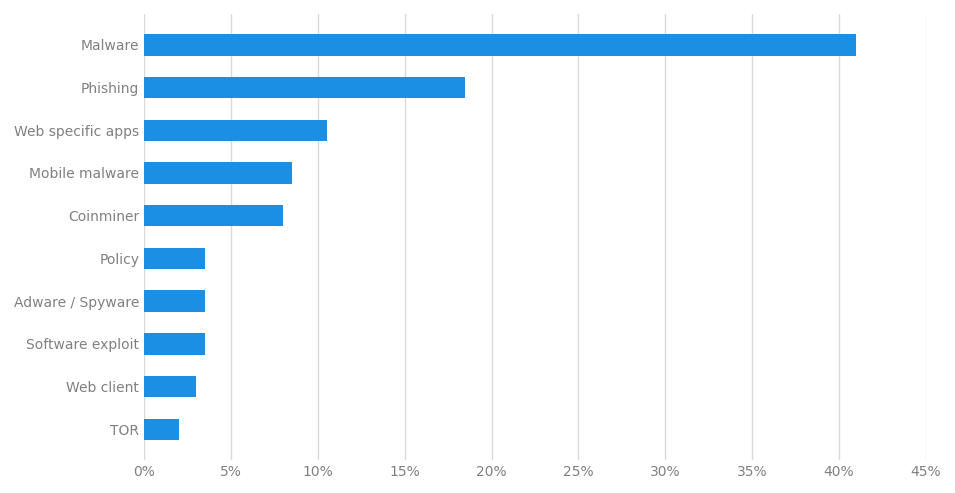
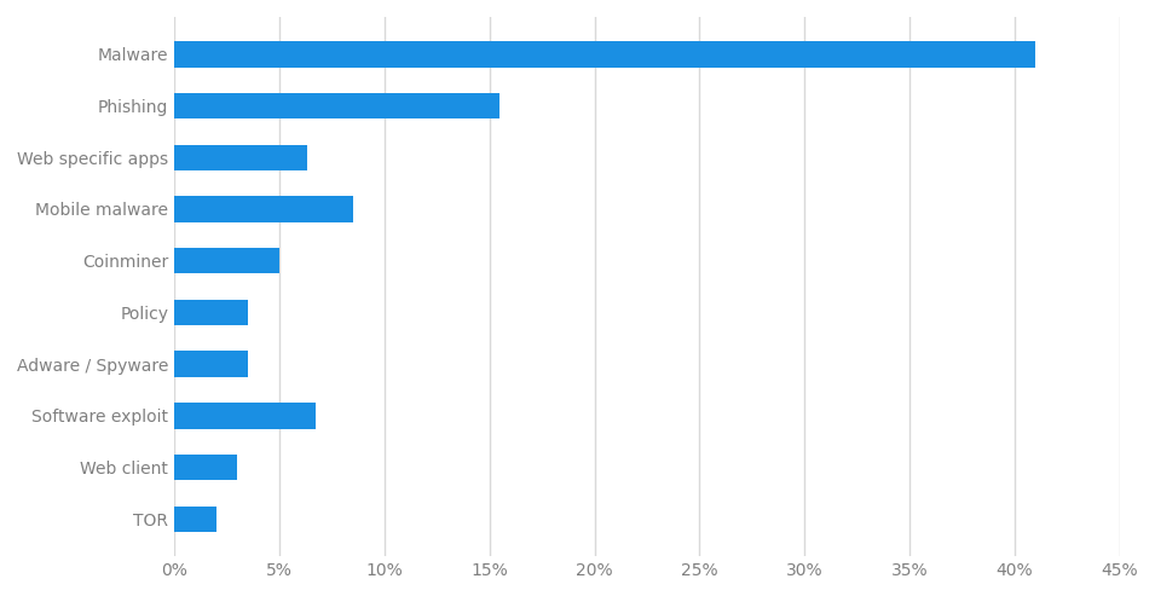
Phishing: 18.5% -> 15.5%
Web specific apps: 10.5% -> 6.3%
Coinminer: 8.0% -> 5.0%
Software exploit: 3.5% -> 6.7%
